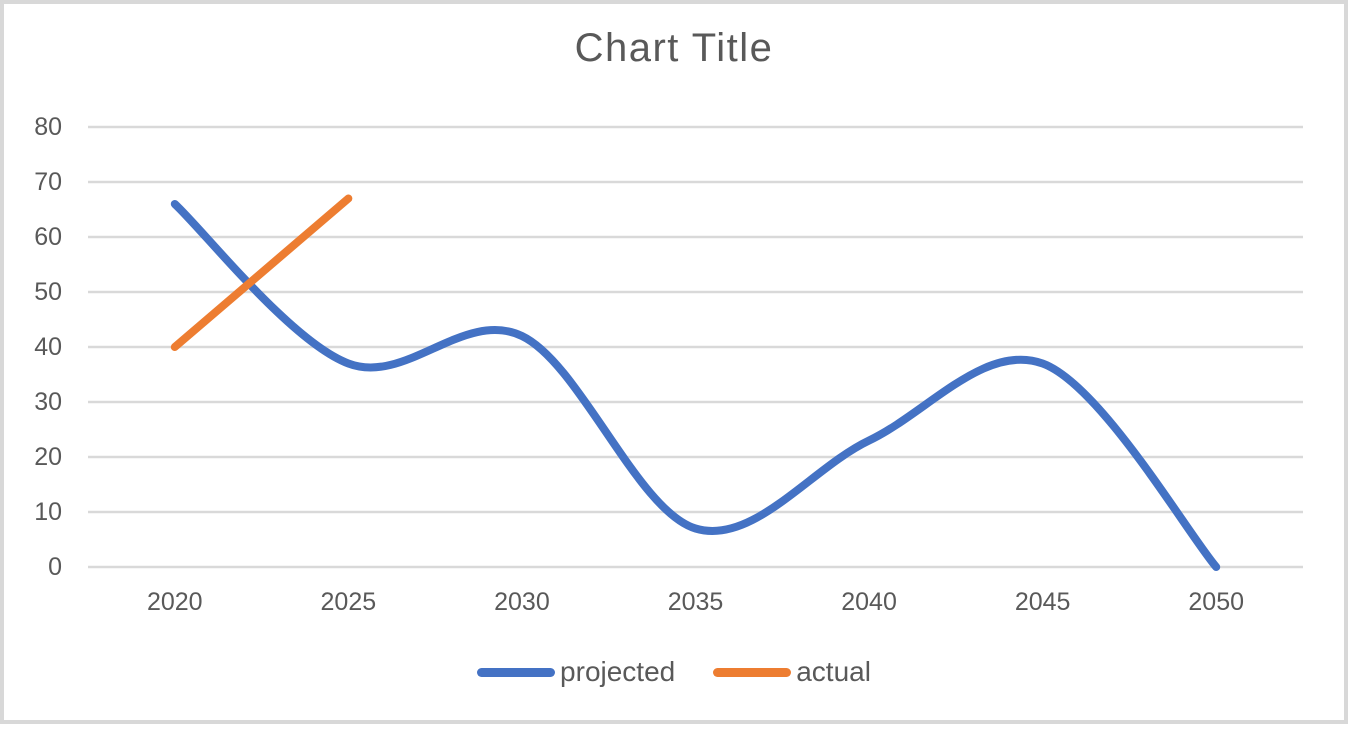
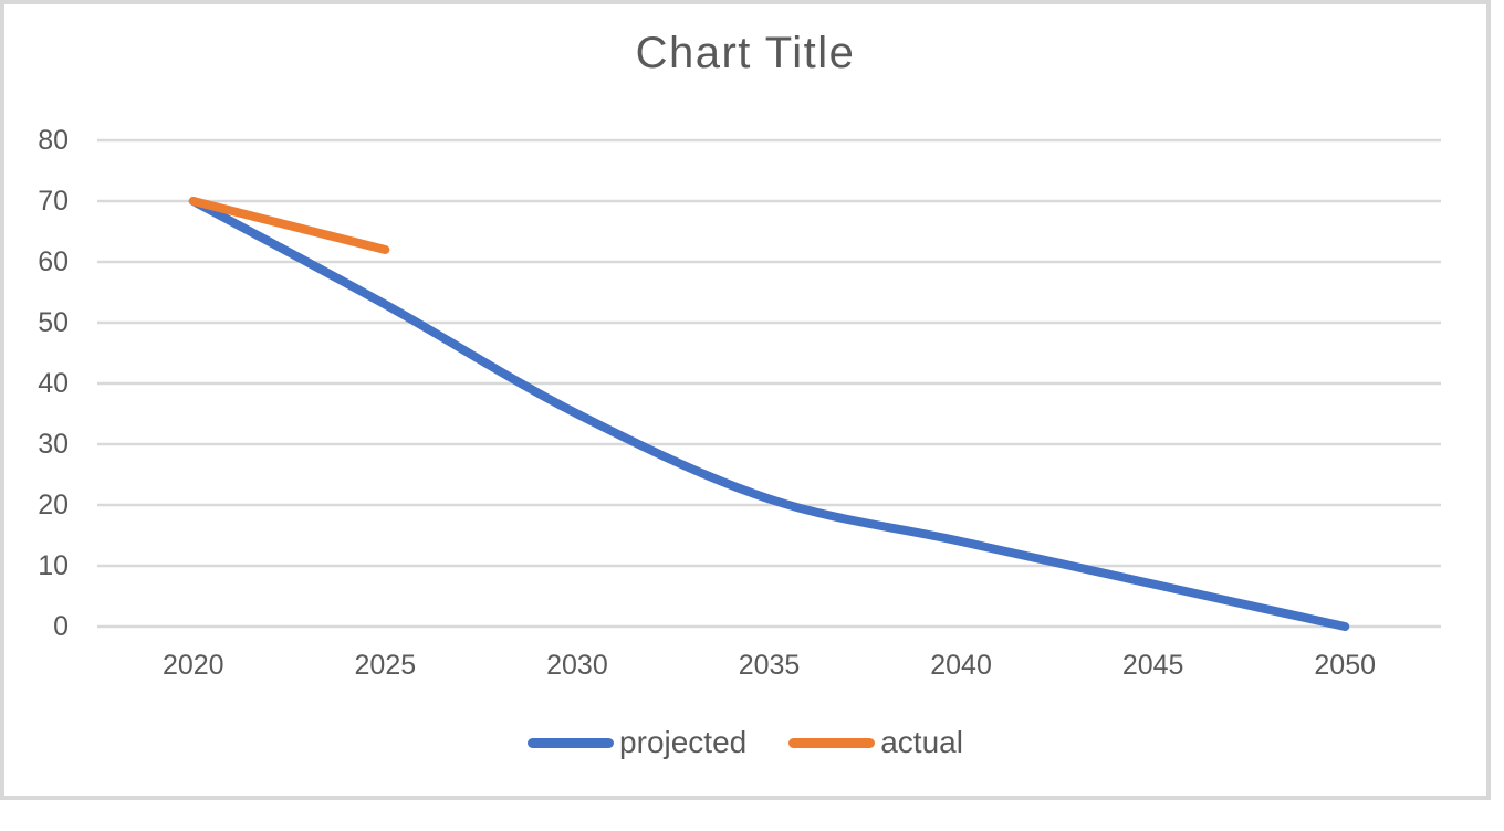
projected/2020: 66 -> 70
actual/2020: 40 -> 70
projected/2025: 37 -> 53
actual/2025: 67 -> 62
projected/2030: 42 -> 35
projected/2035: 7 -> 21
projected/2040: 23 -> 14
projected/2045: 37 -> 7
